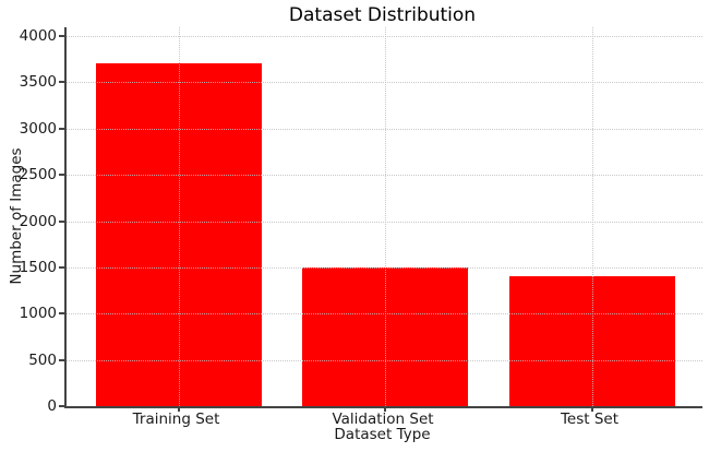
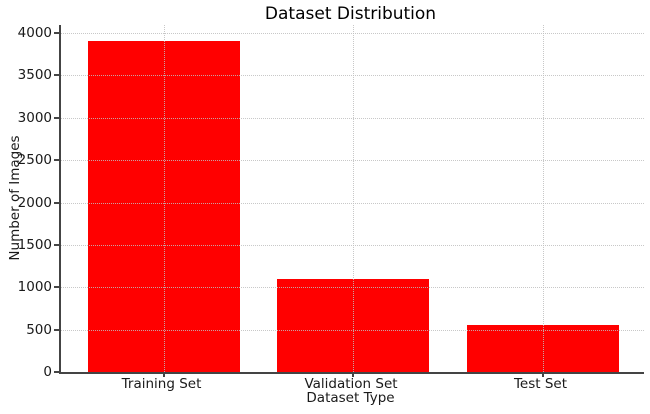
Training Set: 3700 -> 3900
Validation Set: 1500 -> 1100
Test Set: 1400 -> 600
